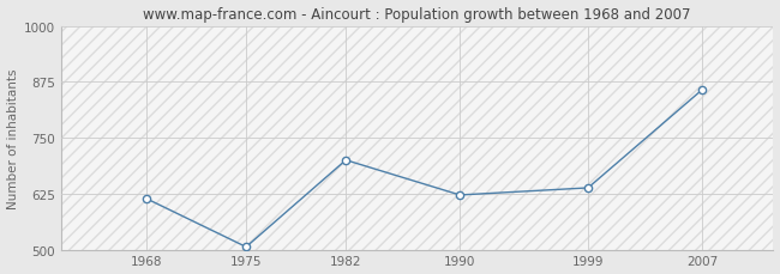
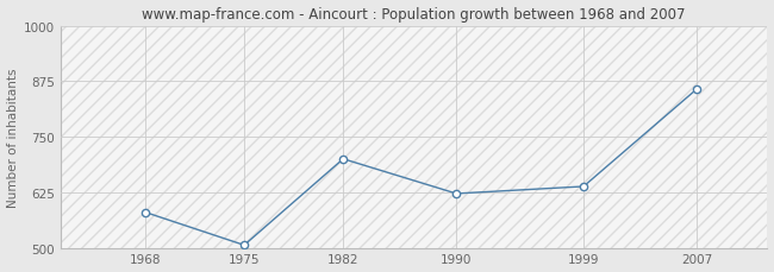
1968: 614 -> 580
